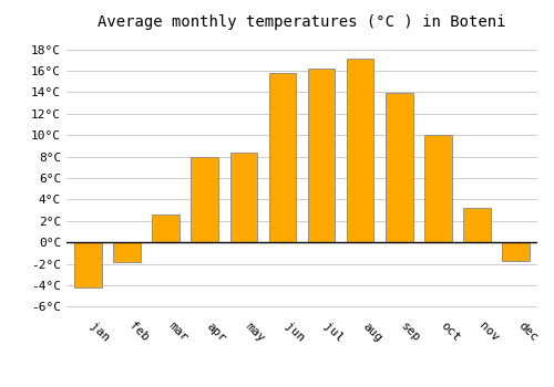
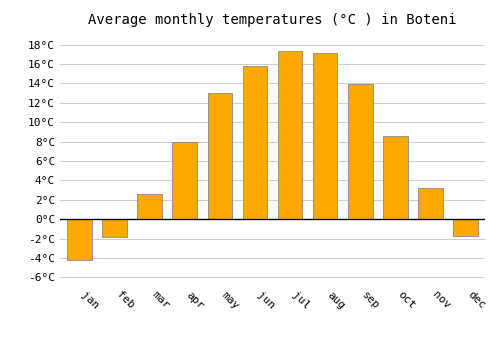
may: 8.4°C -> 13.0°C
jul: 16.2°C -> 17.3°C
oct: 10.0°C -> 8.6°C
